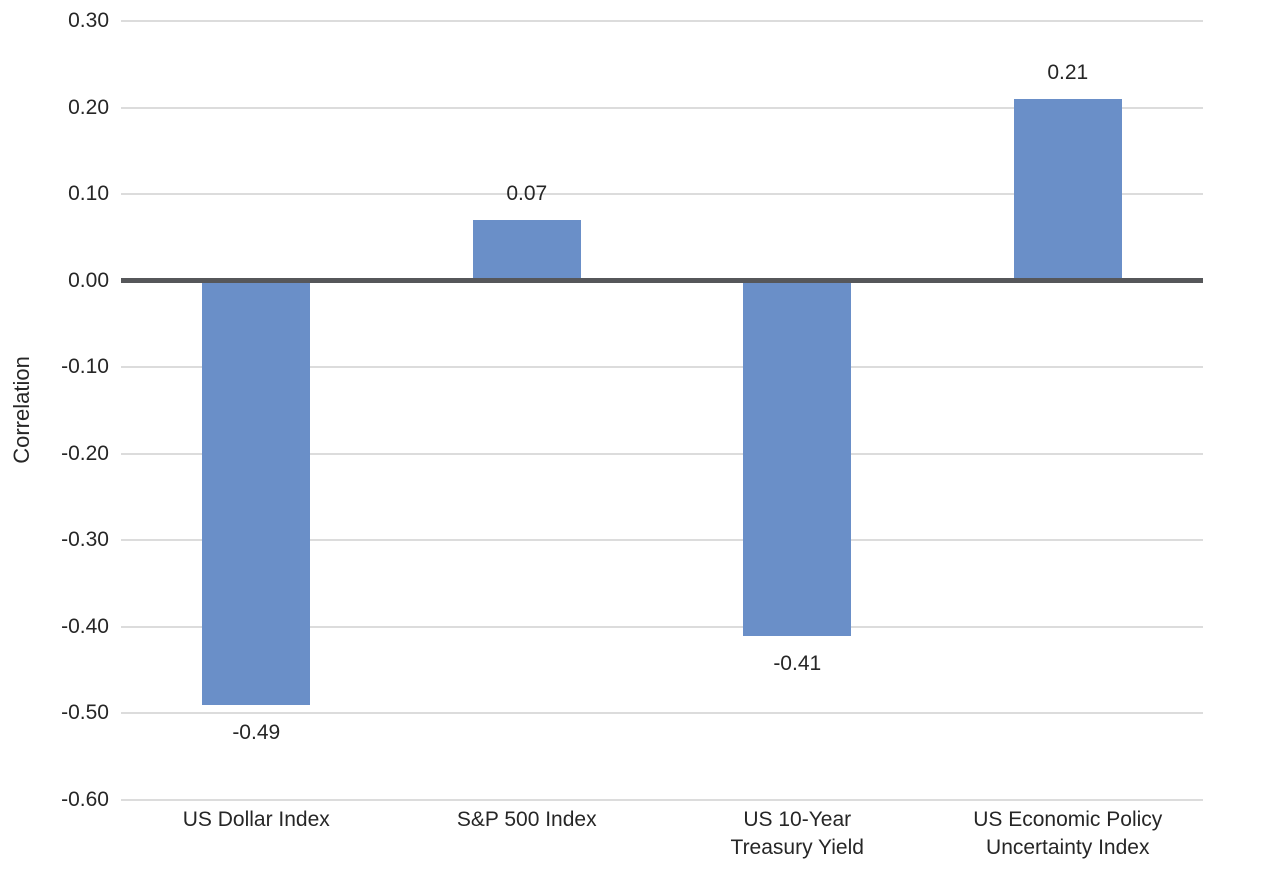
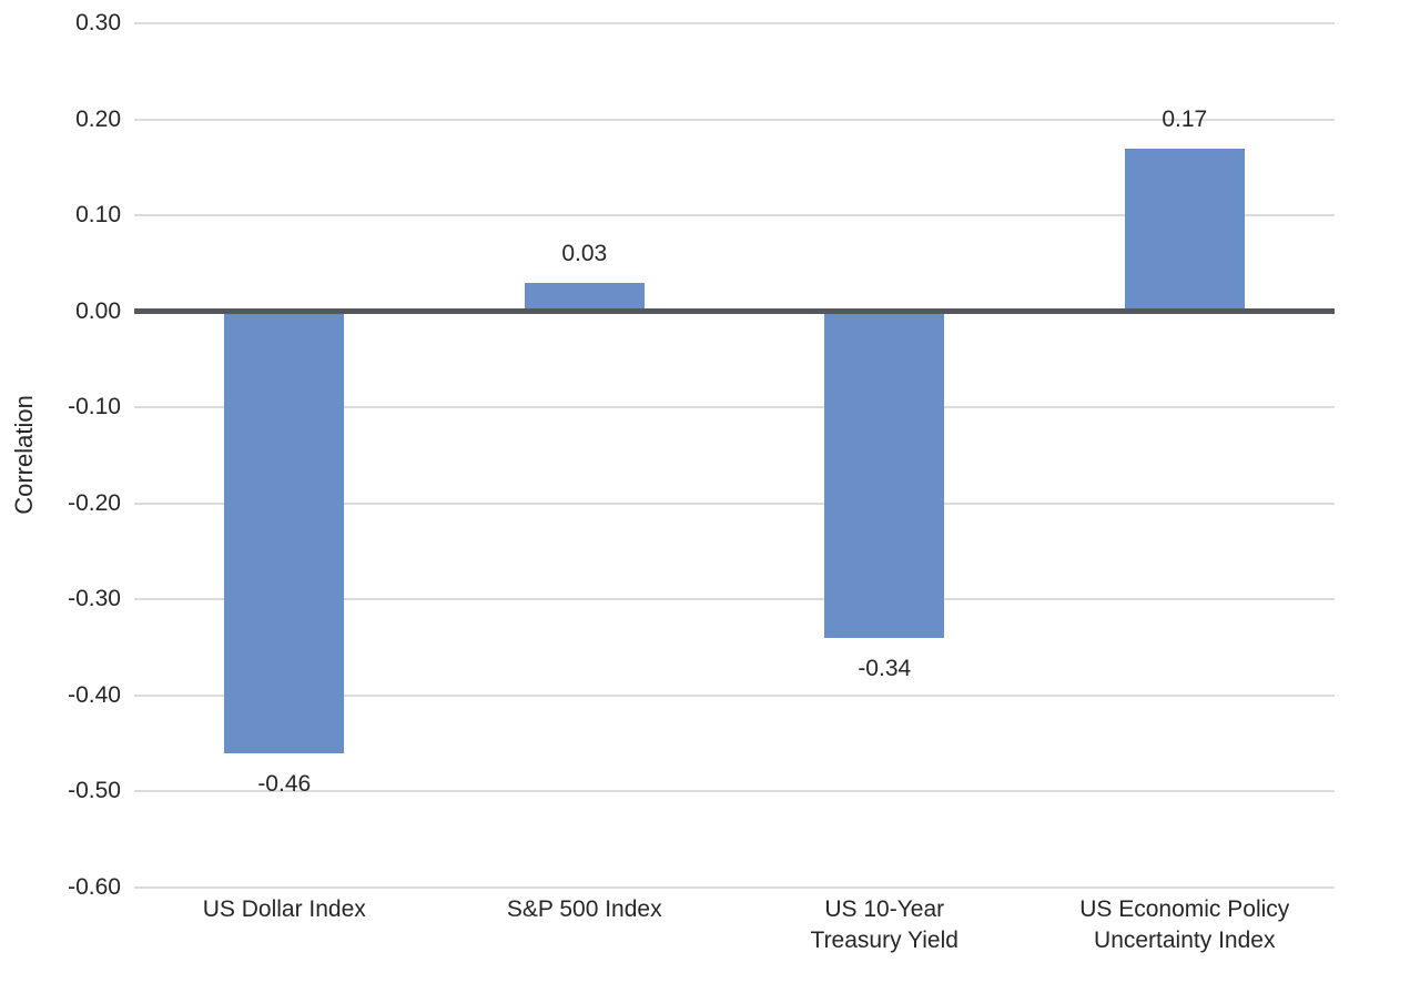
US Dollar Index: -0.49 -> -0.46
S&P 500 Index: 0.07 -> 0.03
US 10-Year Treasury Yield: -0.41 -> -0.34
US Economic Policy Uncertainty Index: 0.21 -> 0.17
